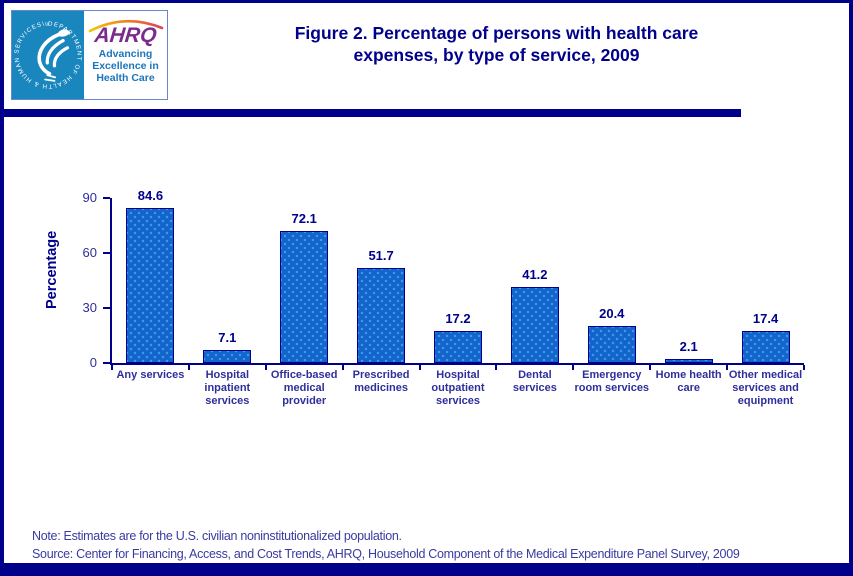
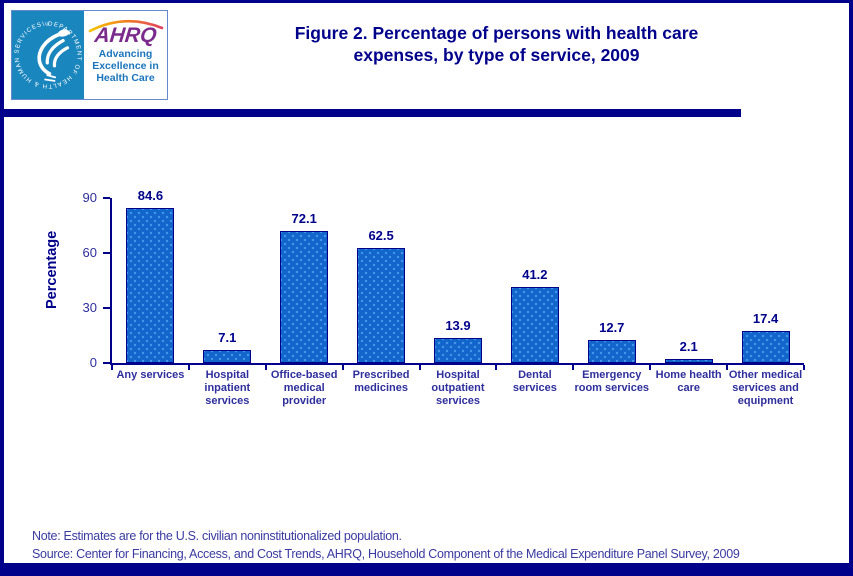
Prescribed medicines: 51.7 -> 62.5
Hospital outpatient services: 17.2 -> 13.9
Emergency room services: 20.4 -> 12.7
